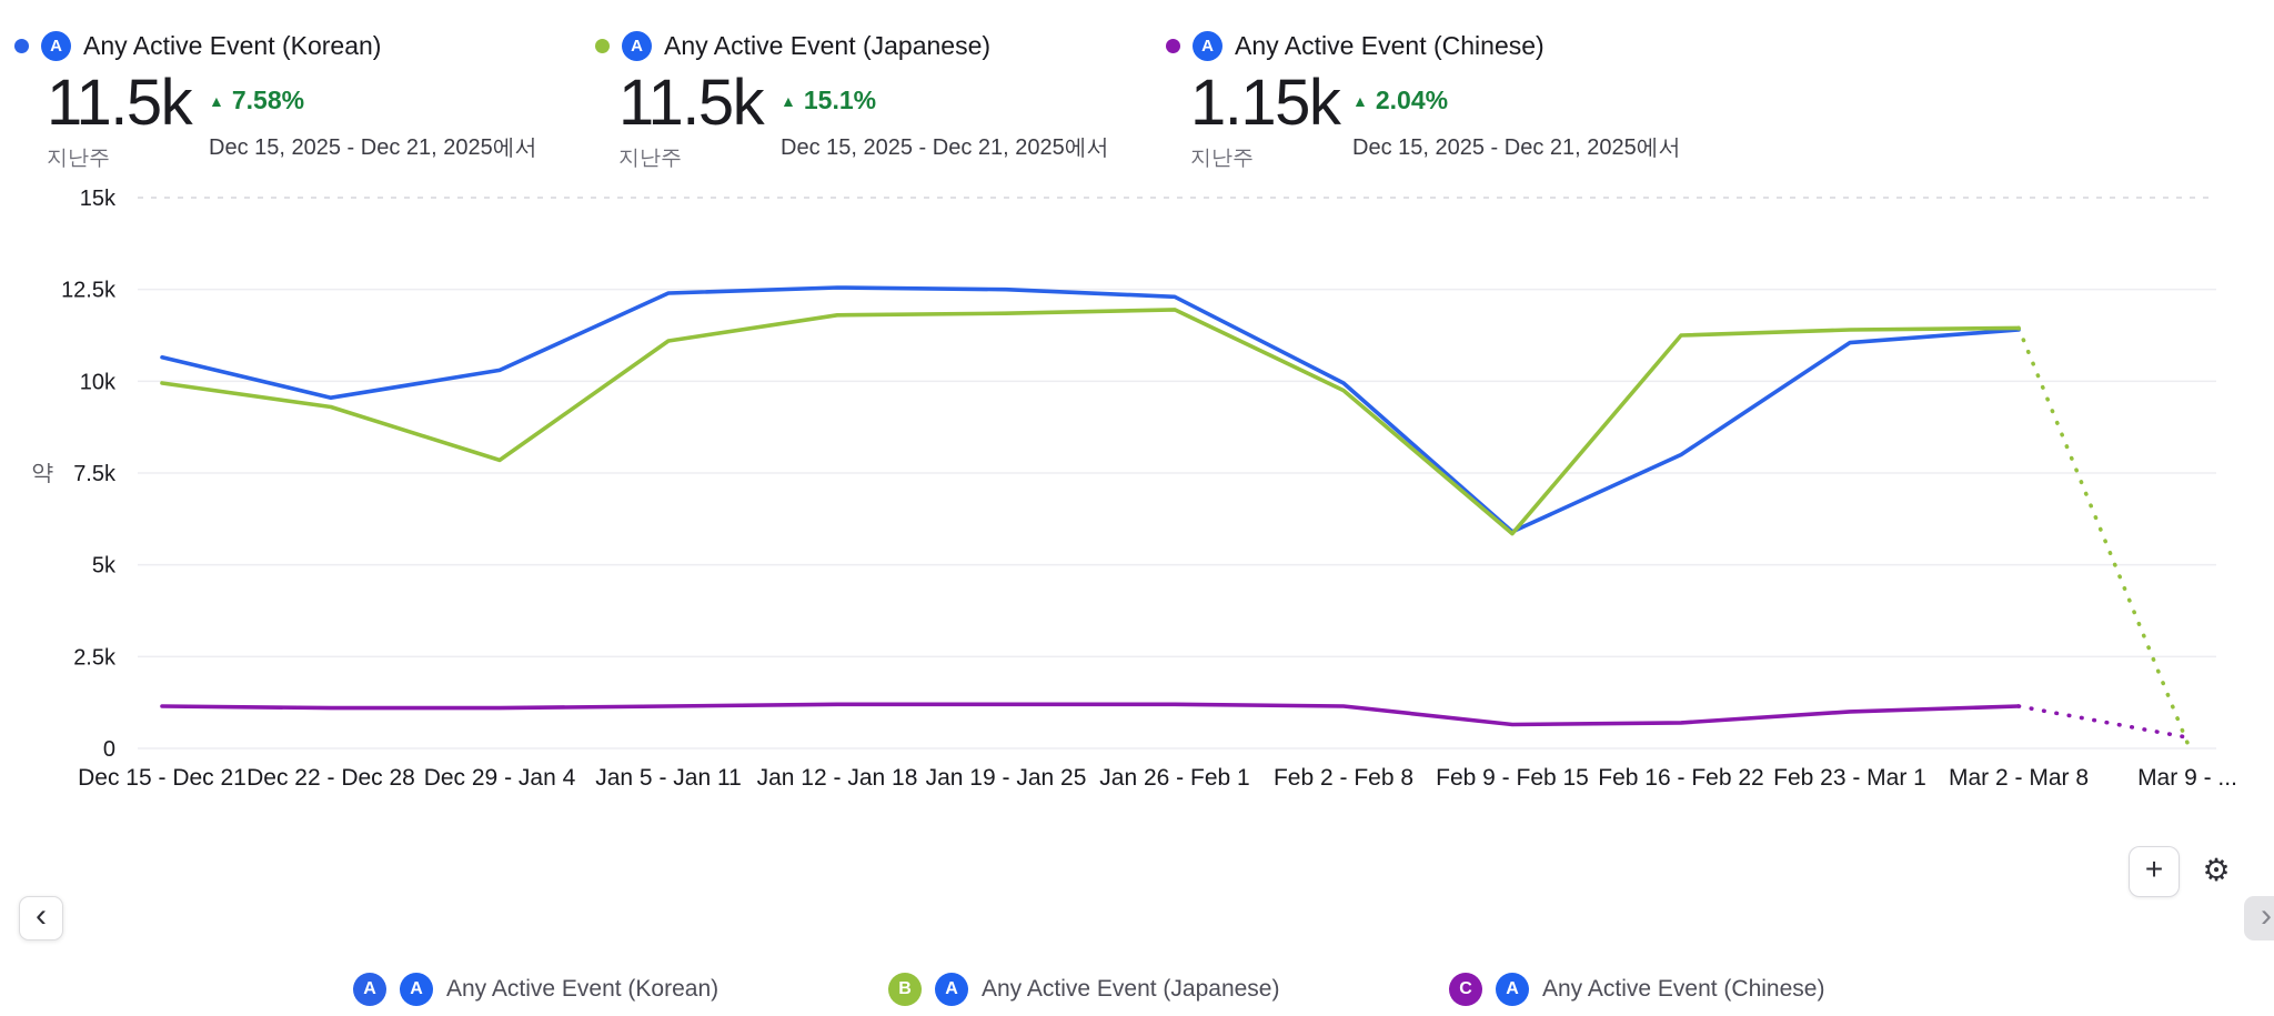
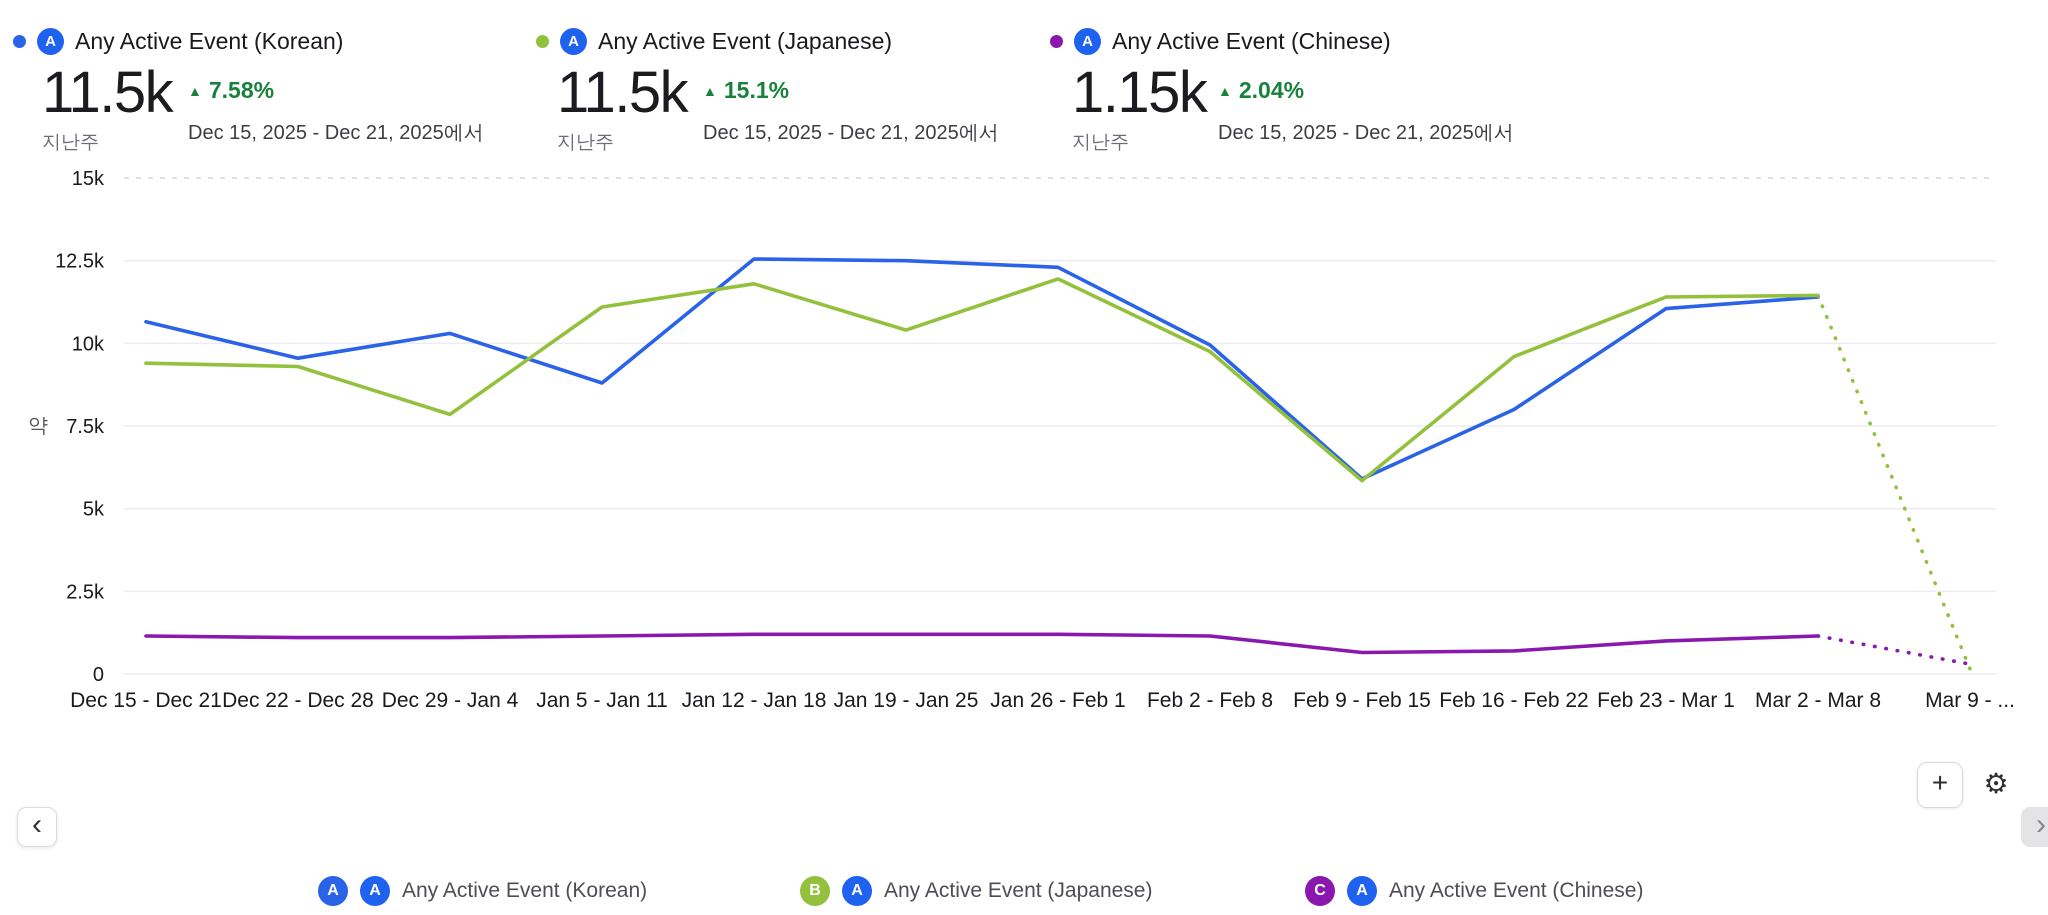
Any Active Event (Japanese)/Dec 15 - Dec 21: 10.0k -> 9.4k
Any Active Event (Korean)/Jan 5 - Jan 11: 12.4k -> 8.8k
Any Active Event (Japanese)/Jan 19 - Jan 25: 11.8k -> 10.4k
Any Active Event (Japanese)/Feb 16 - Feb 22: 11.2k -> 9.6k
